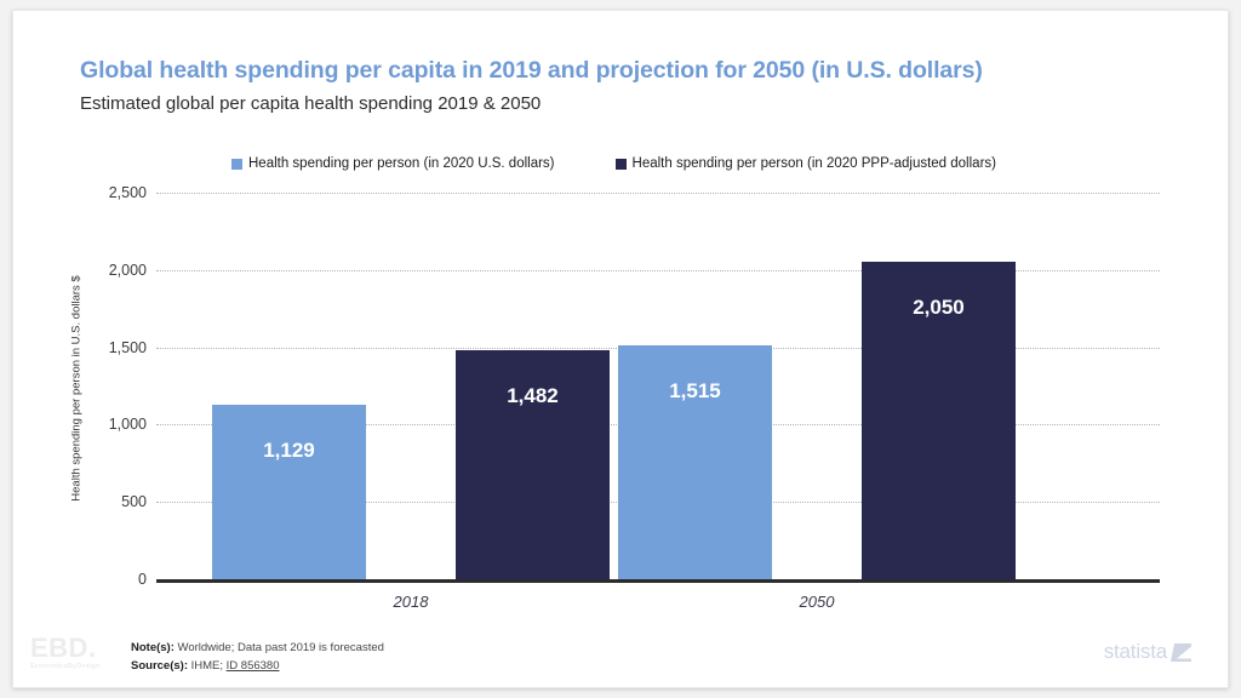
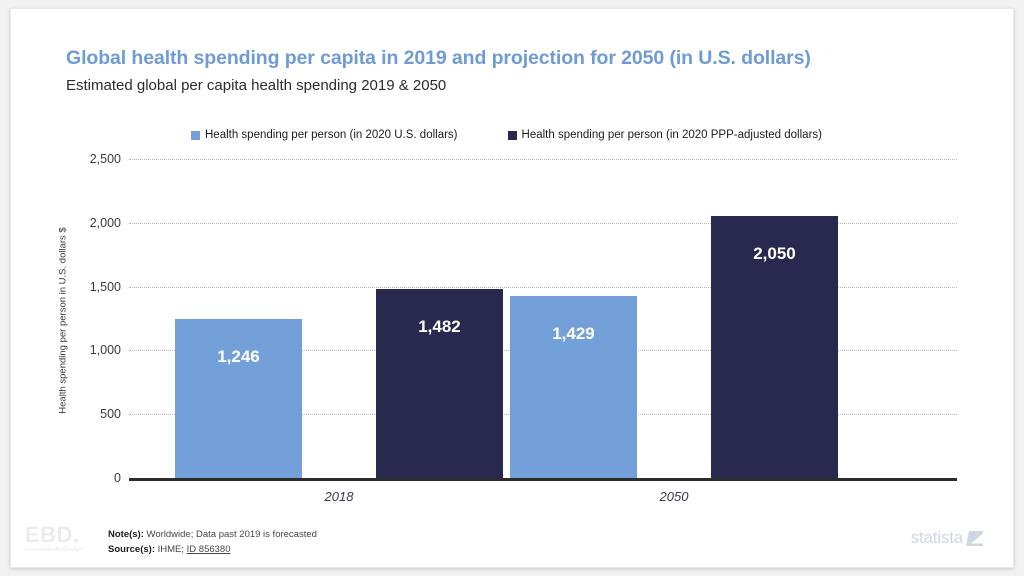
Health spending per person (in 2020 U.S. dollars)/2018: 1,129 -> 1,246
Health spending per person (in 2020 U.S. dollars)/2050: 1,515 -> 1,429
